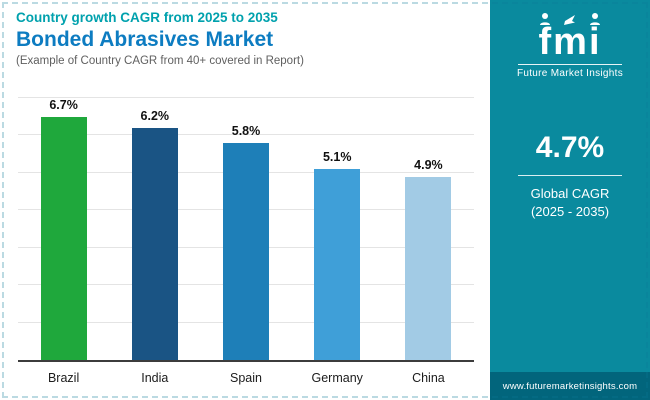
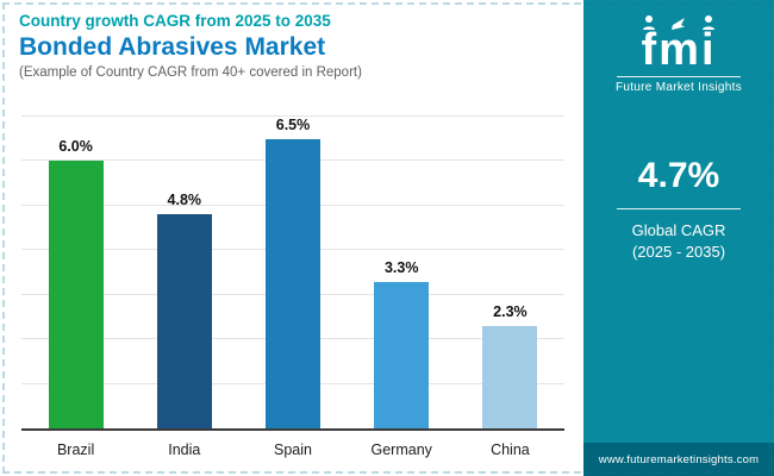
Brazil: 6.7% -> 6.0%
India: 6.2% -> 4.8%
Spain: 5.8% -> 6.5%
Germany: 5.1% -> 3.3%
China: 4.9% -> 2.3%
